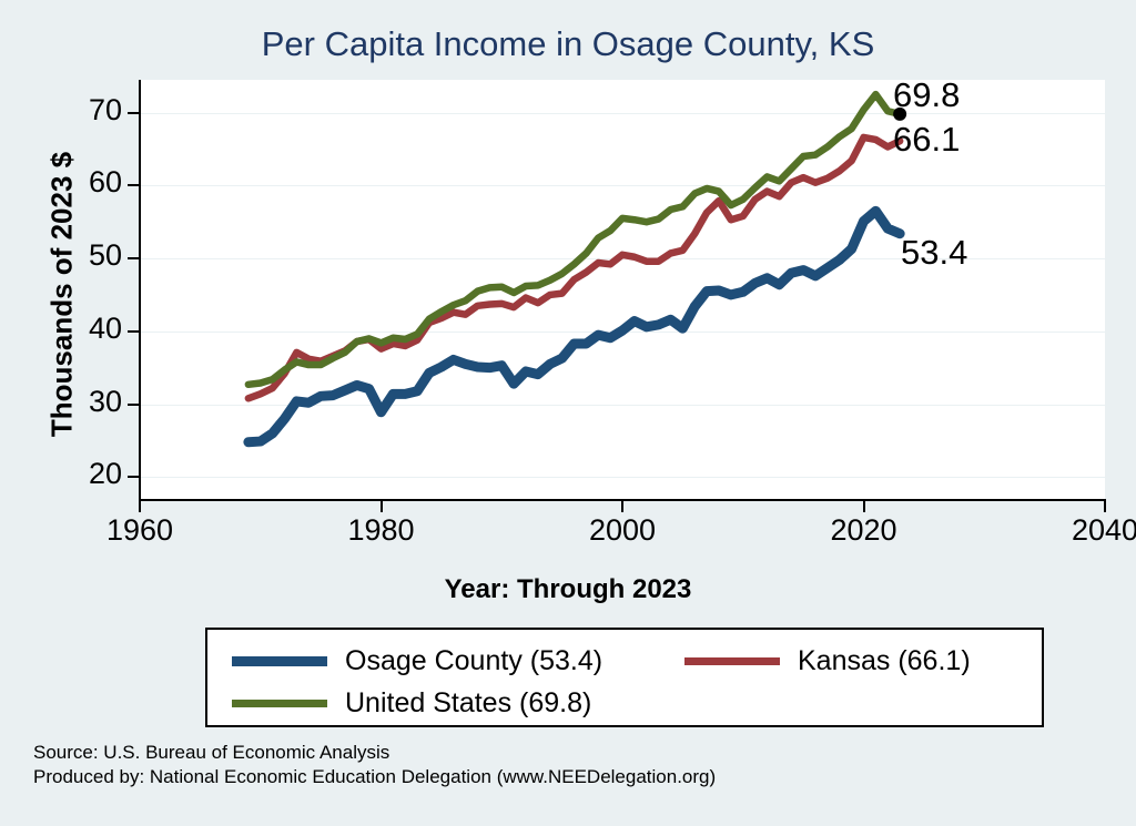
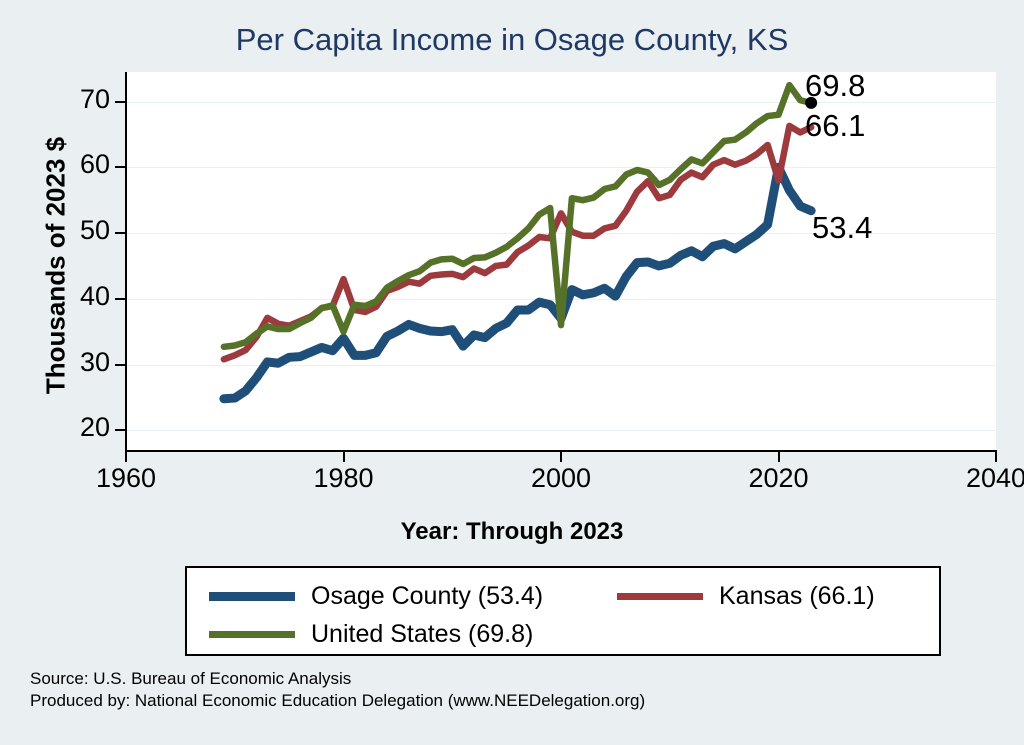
Osage County (53.4)/1980: 29 -> 34
Kansas (66.1)/1980: 38 -> 43
United States (69.8)/1980: 38 -> 35
Osage County (53.4)/2000: 40 -> 37
Kansas (66.1)/2000: 50 -> 53
United States (69.8)/2000: 56 -> 36
Osage County (53.4)/2020: 55 -> 60
Kansas (66.1)/2020: 67 -> 58
United States (69.8)/2020: 70 -> 68
